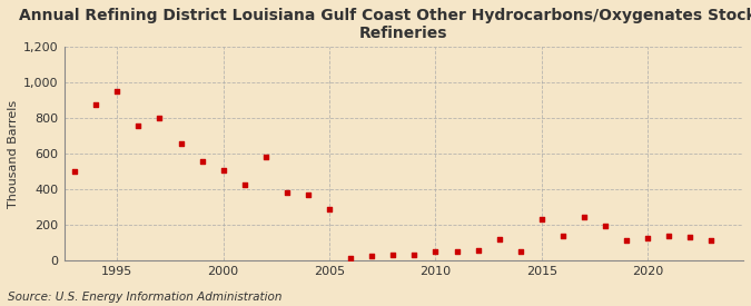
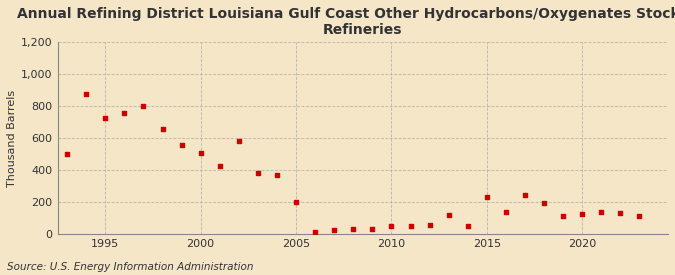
1995: 950 -> 720
2005: 290 -> 200
